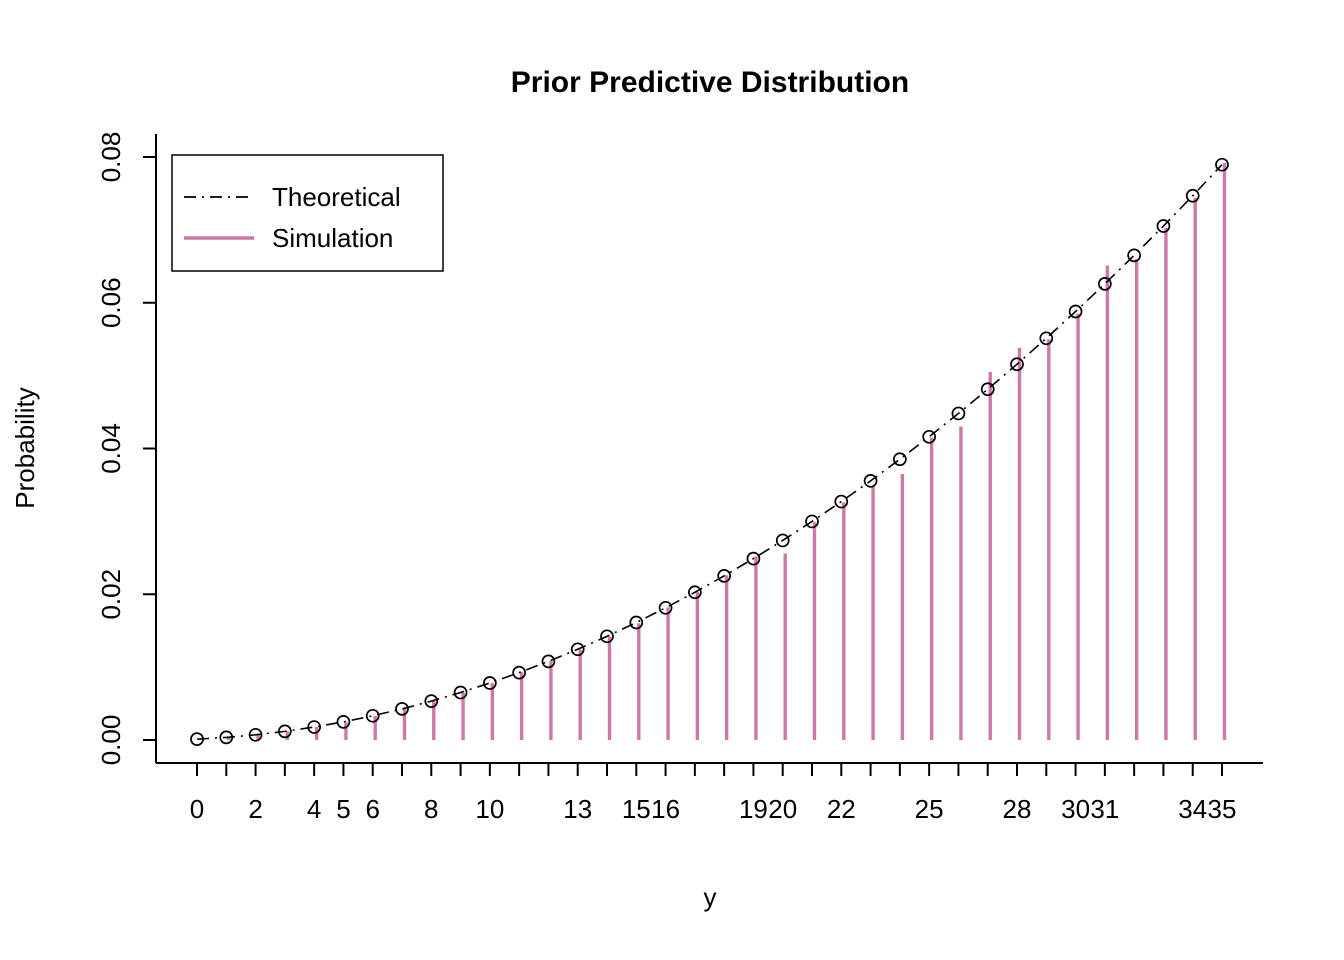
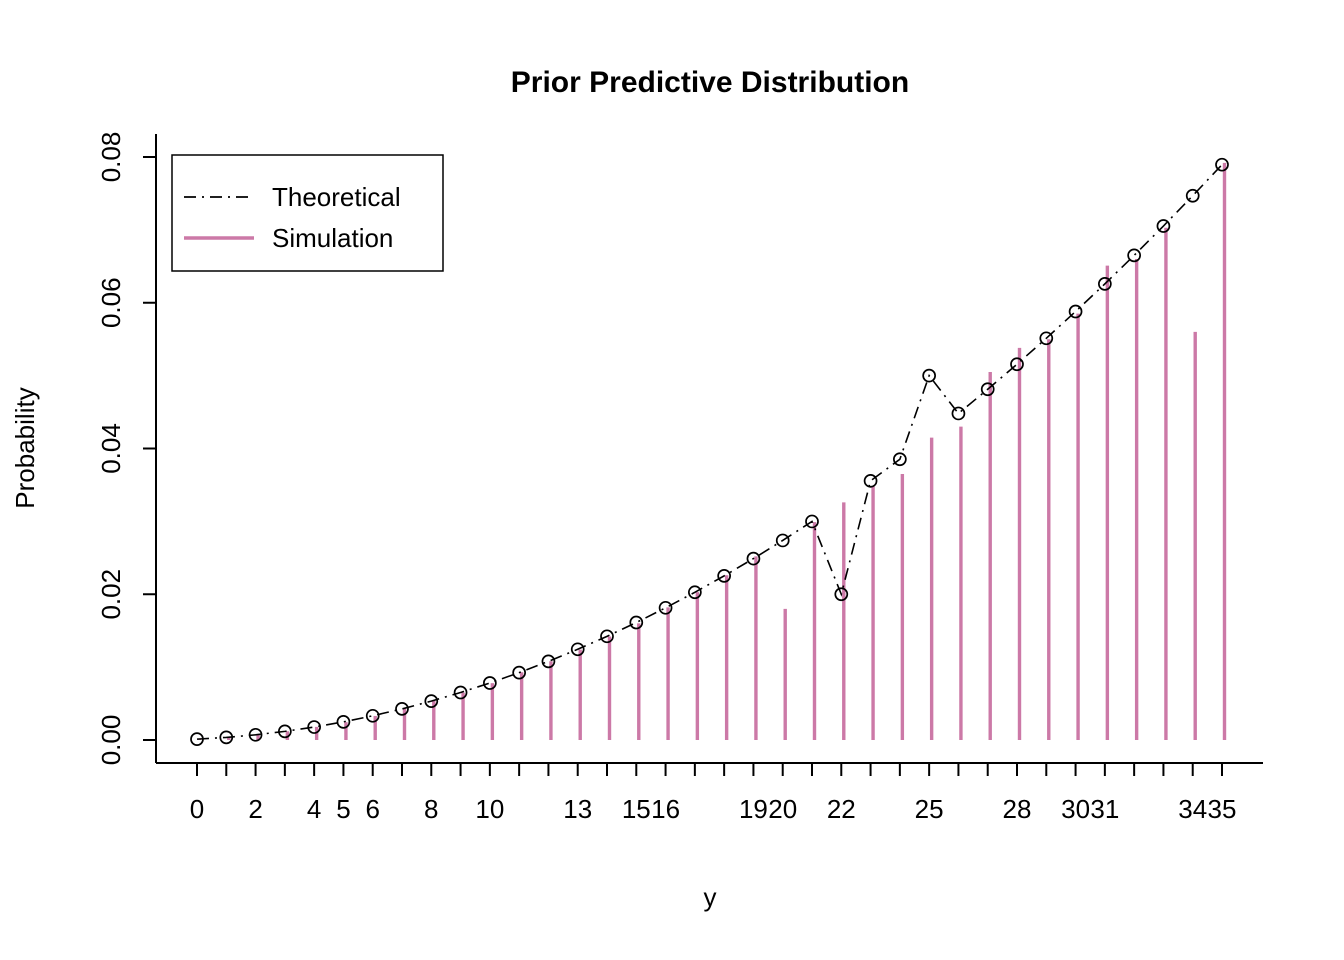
Simulation/20: 0.026 -> 0.018
Theoretical/22: 0.033 -> 0.020
Theoretical/25: 0.042 -> 0.050
Simulation/34: 0.074 -> 0.056
